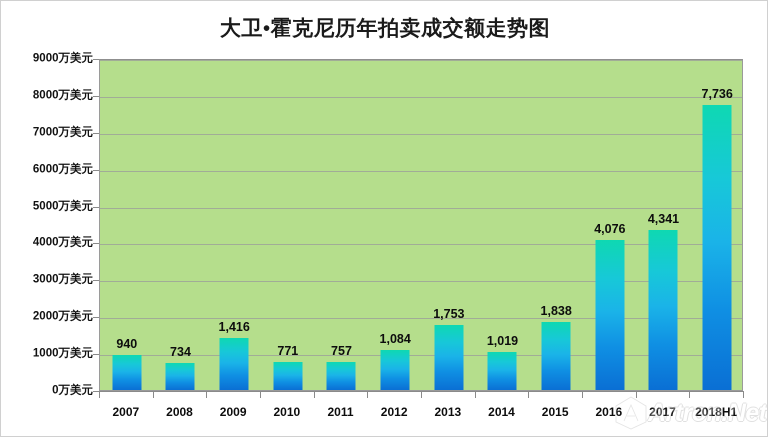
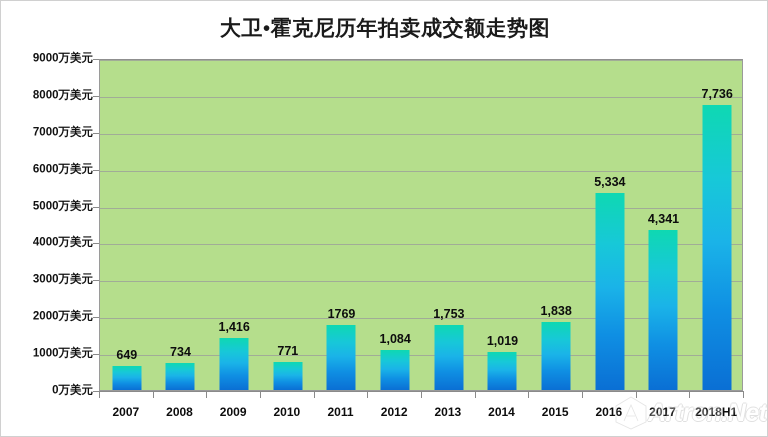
2007: 940 -> 649
2011: 757 -> 1769
2016: 4,076 -> 5,334
